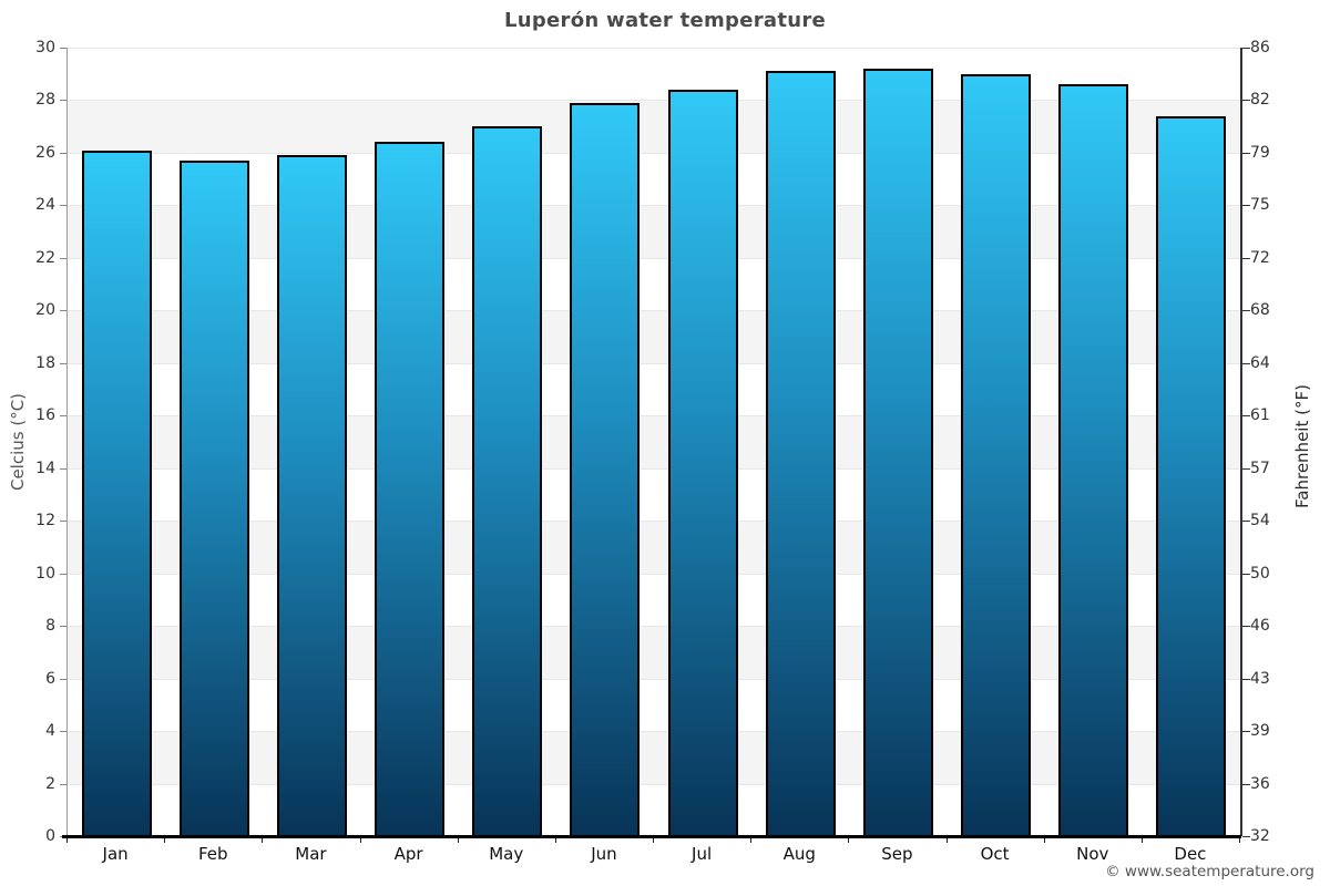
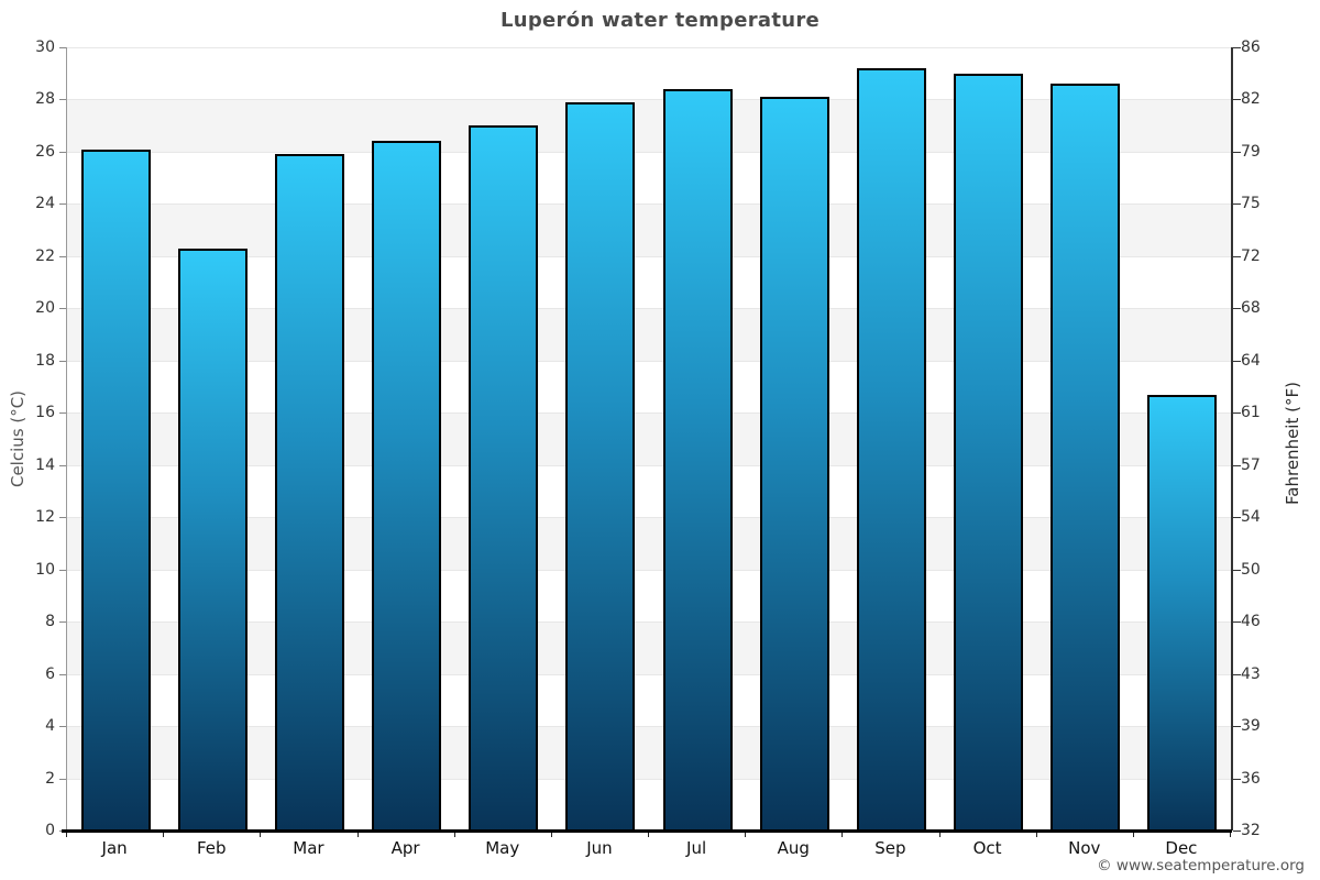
Feb: 25.7 -> 22.3
Aug: 29.1 -> 28.1
Dec: 27.4 -> 16.7
